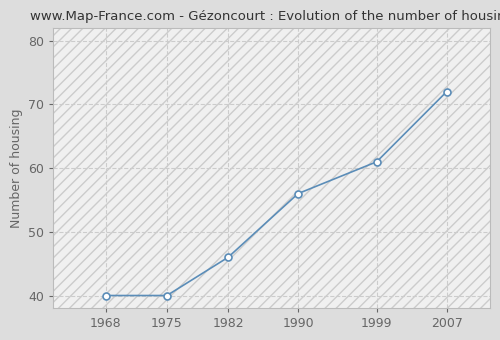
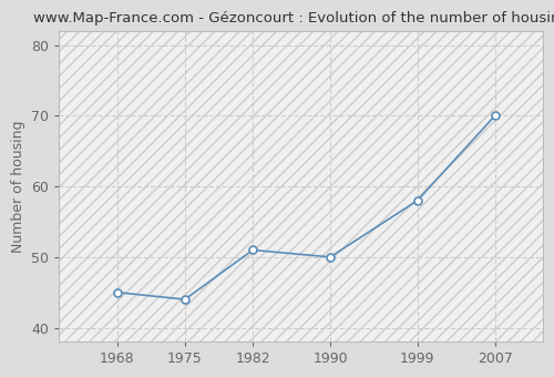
1968: 40 -> 45
1975: 40 -> 44
1982: 46 -> 51
1990: 56 -> 50
1999: 61 -> 58
2007: 72 -> 70
